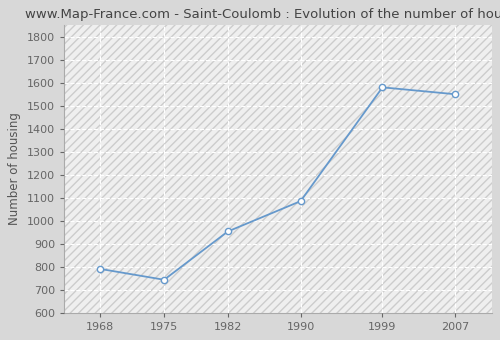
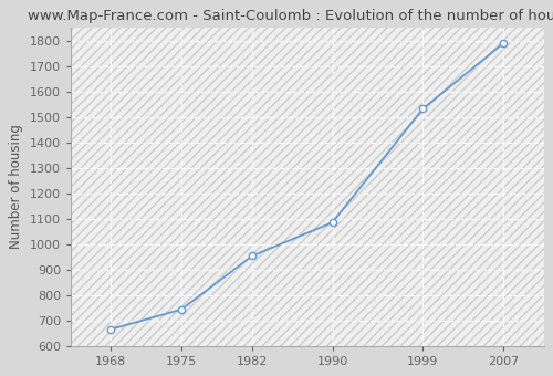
1968: 790 -> 665
1999: 1580 -> 1533
2007: 1550 -> 1790
